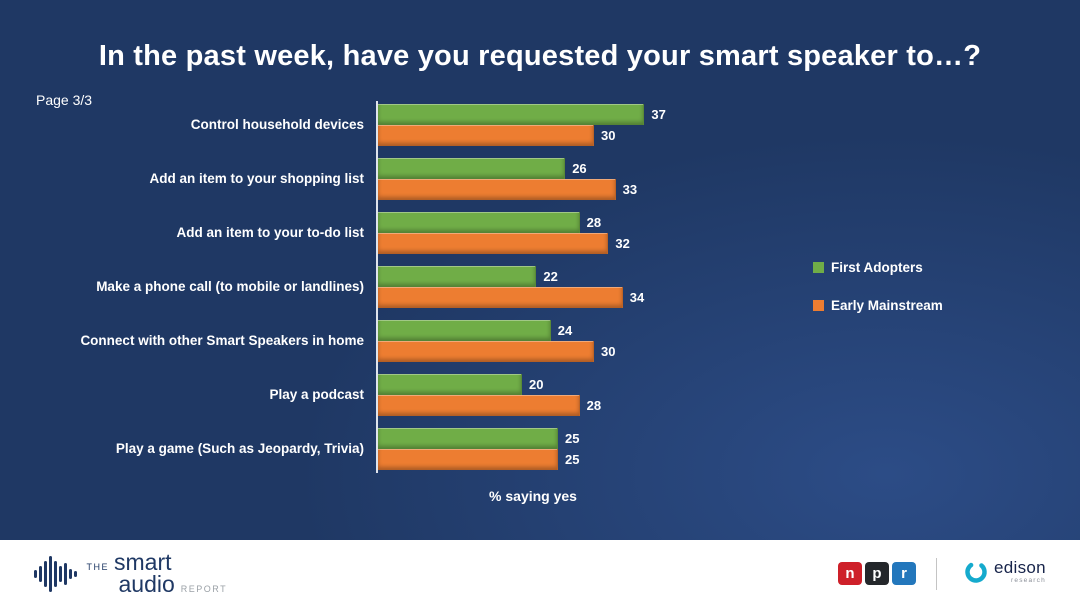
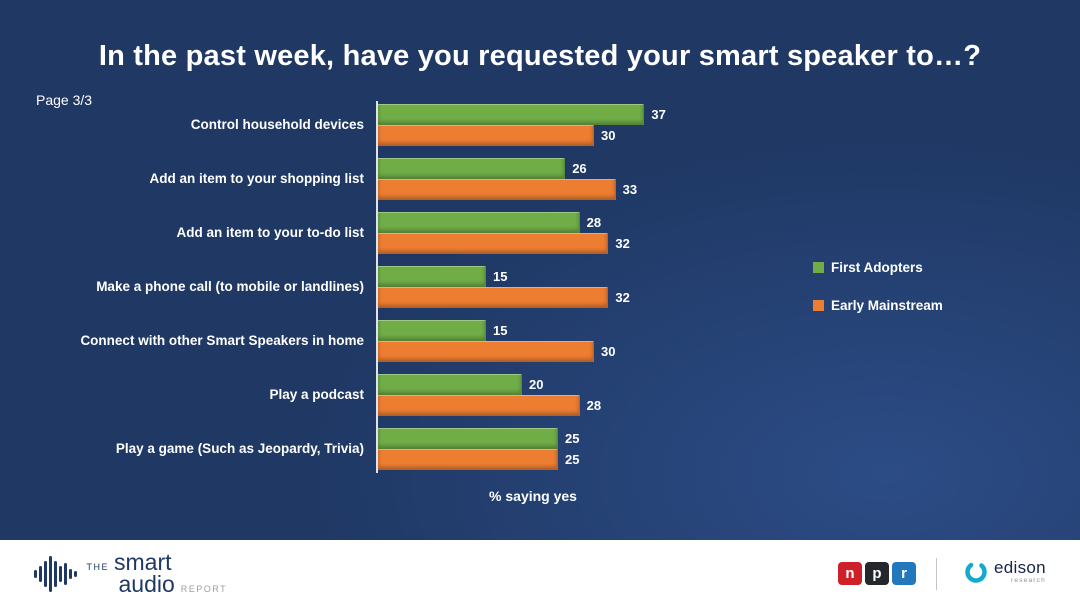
First Adopters/Make a phone call (to mobile or landlines): 22 -> 15
Early Mainstream/Make a phone call (to mobile or landlines): 34 -> 32
First Adopters/Connect with other Smart Speakers in home: 24 -> 15
